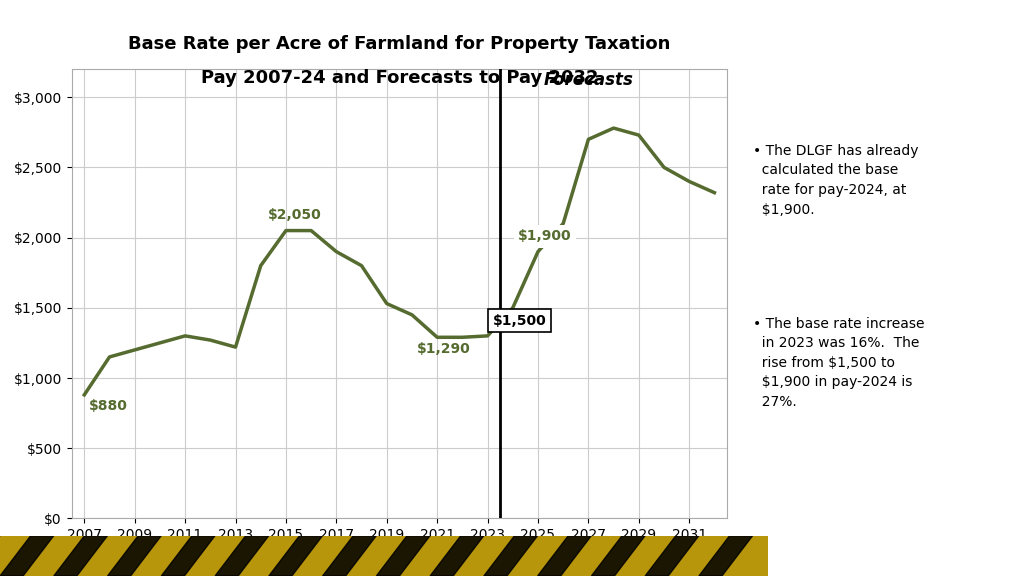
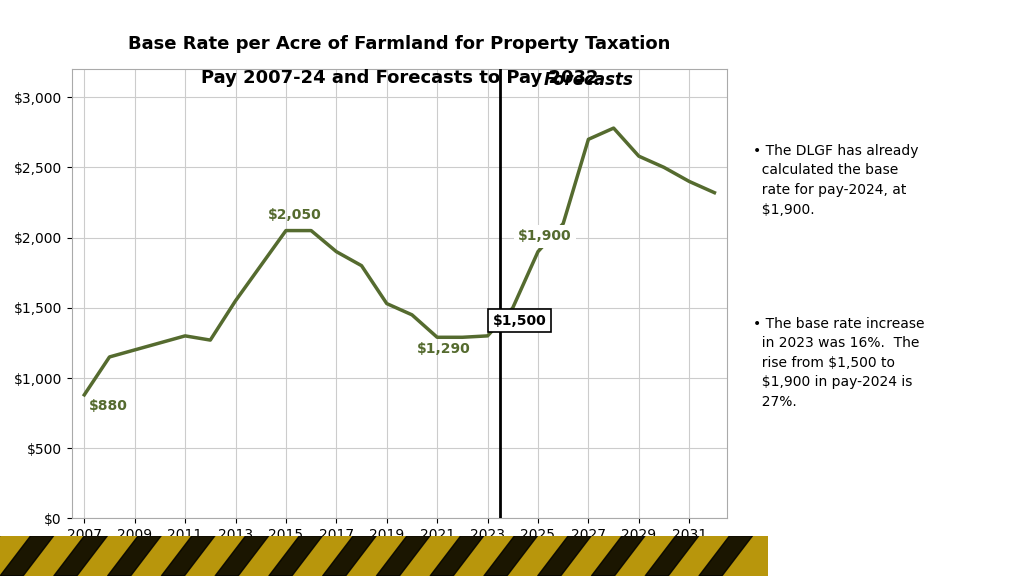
2013: $1,220 -> $1,550
2029: $2,730 -> $2,580
